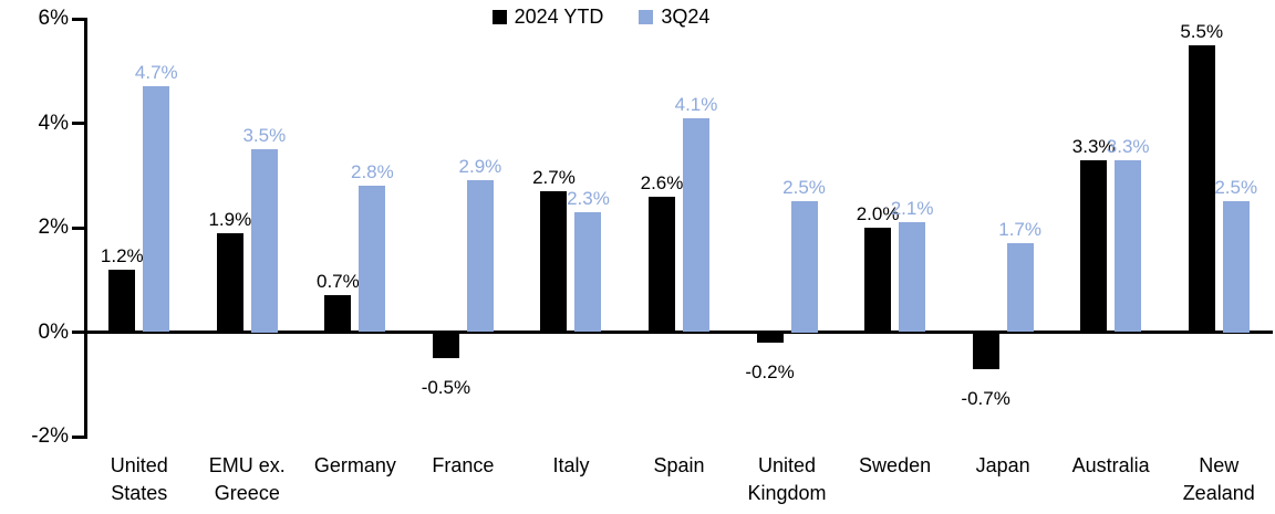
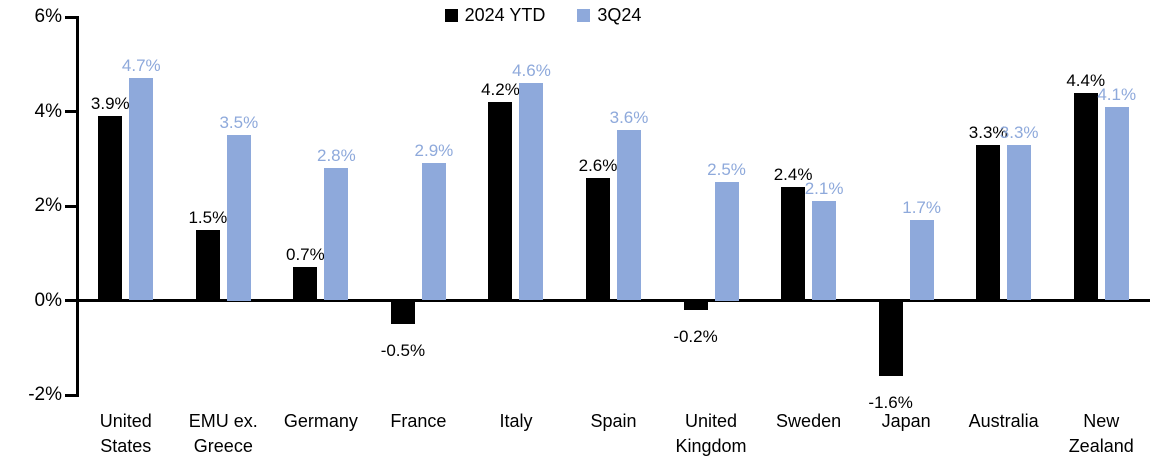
2024 YTD/United States: 1.2% -> 3.9%
2024 YTD/EMU ex. Greece: 1.9% -> 1.5%
2024 YTD/Italy: 2.7% -> 4.2%
3Q24/Italy: 2.3% -> 4.6%
3Q24/Spain: 4.1% -> 3.6%
2024 YTD/Sweden: 2.0% -> 2.4%
2024 YTD/Japan: -0.7% -> -1.6%
2024 YTD/New Zealand: 5.5% -> 4.4%
3Q24/New Zealand: 2.5% -> 4.1%
